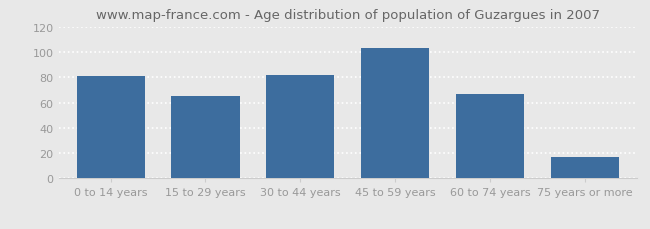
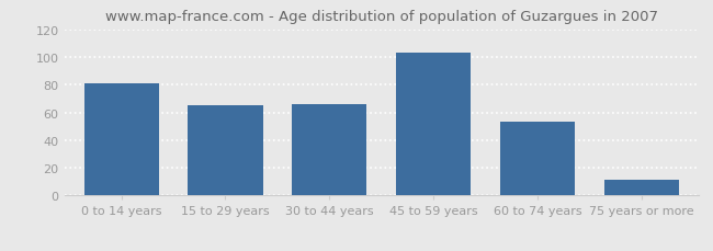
30 to 44 years: 82 -> 66
60 to 74 years: 67 -> 53
75 years or more: 17 -> 11
